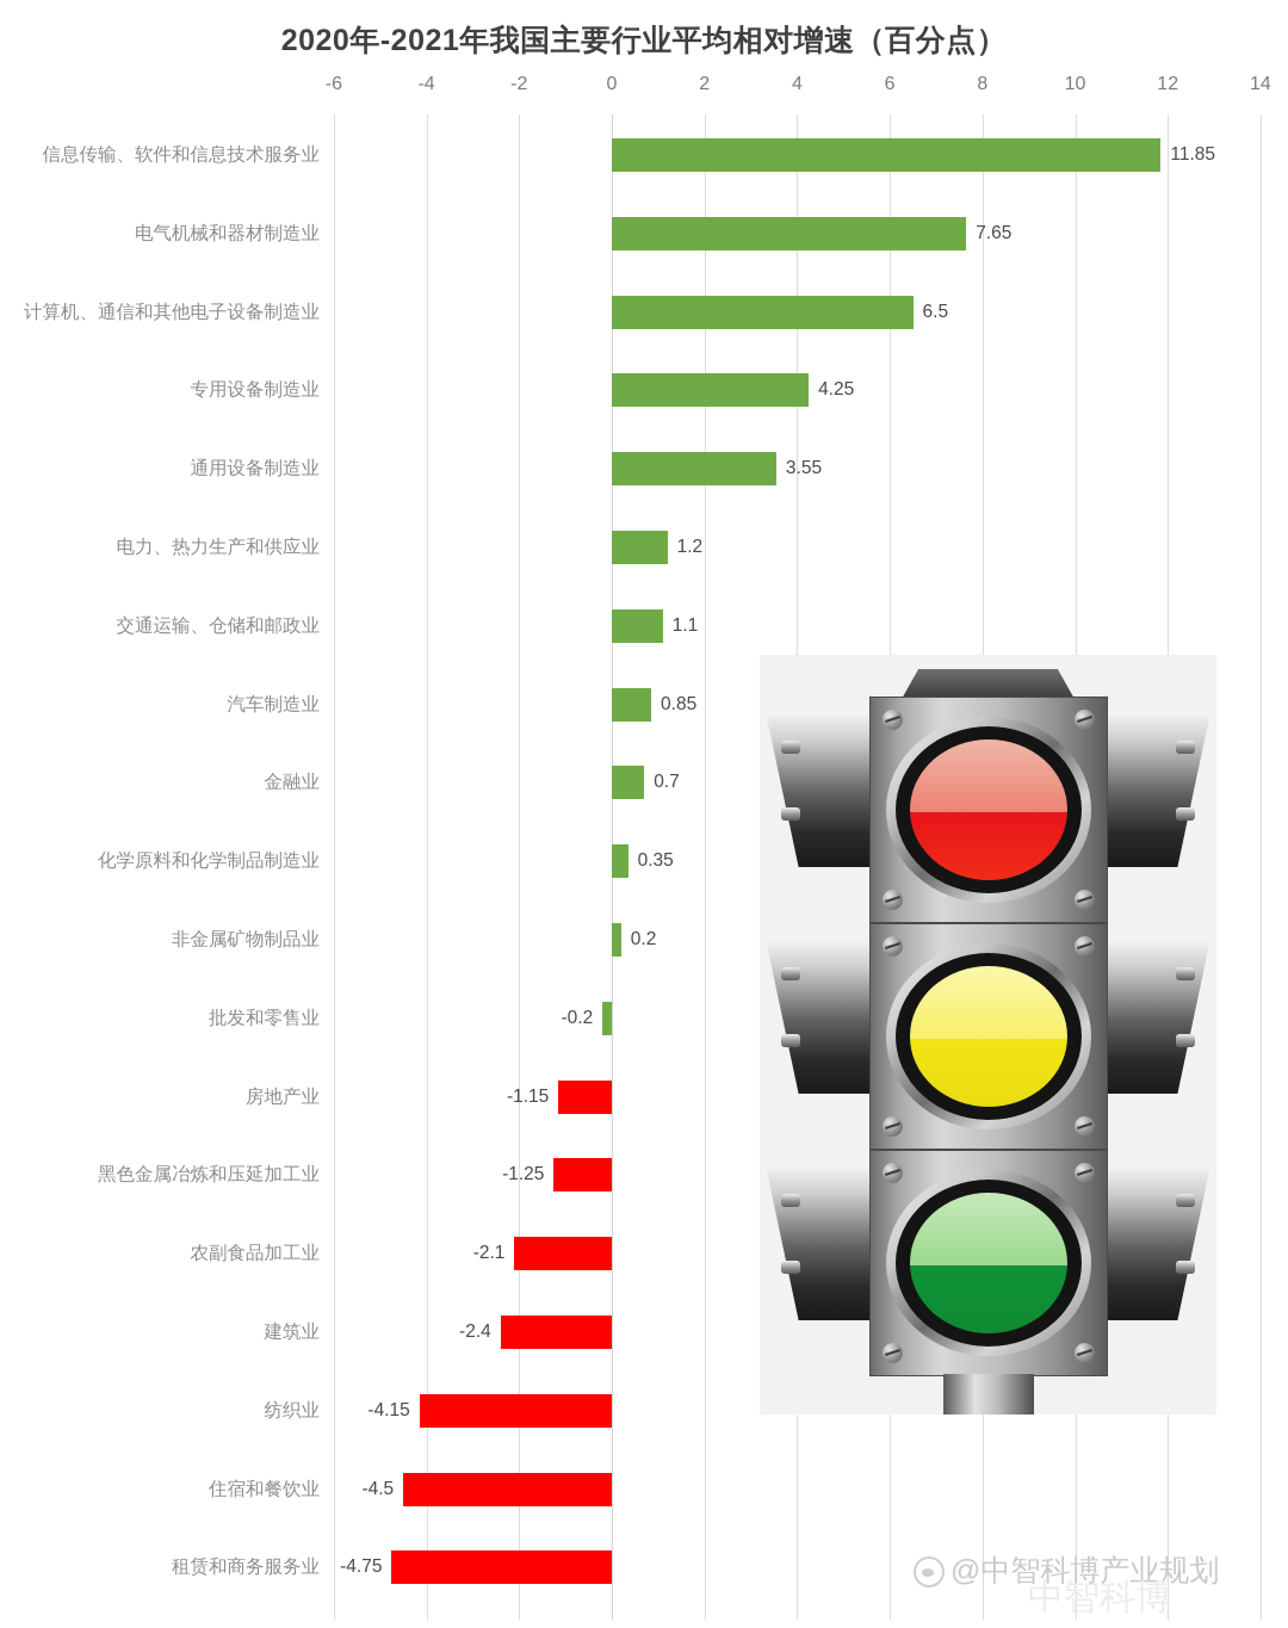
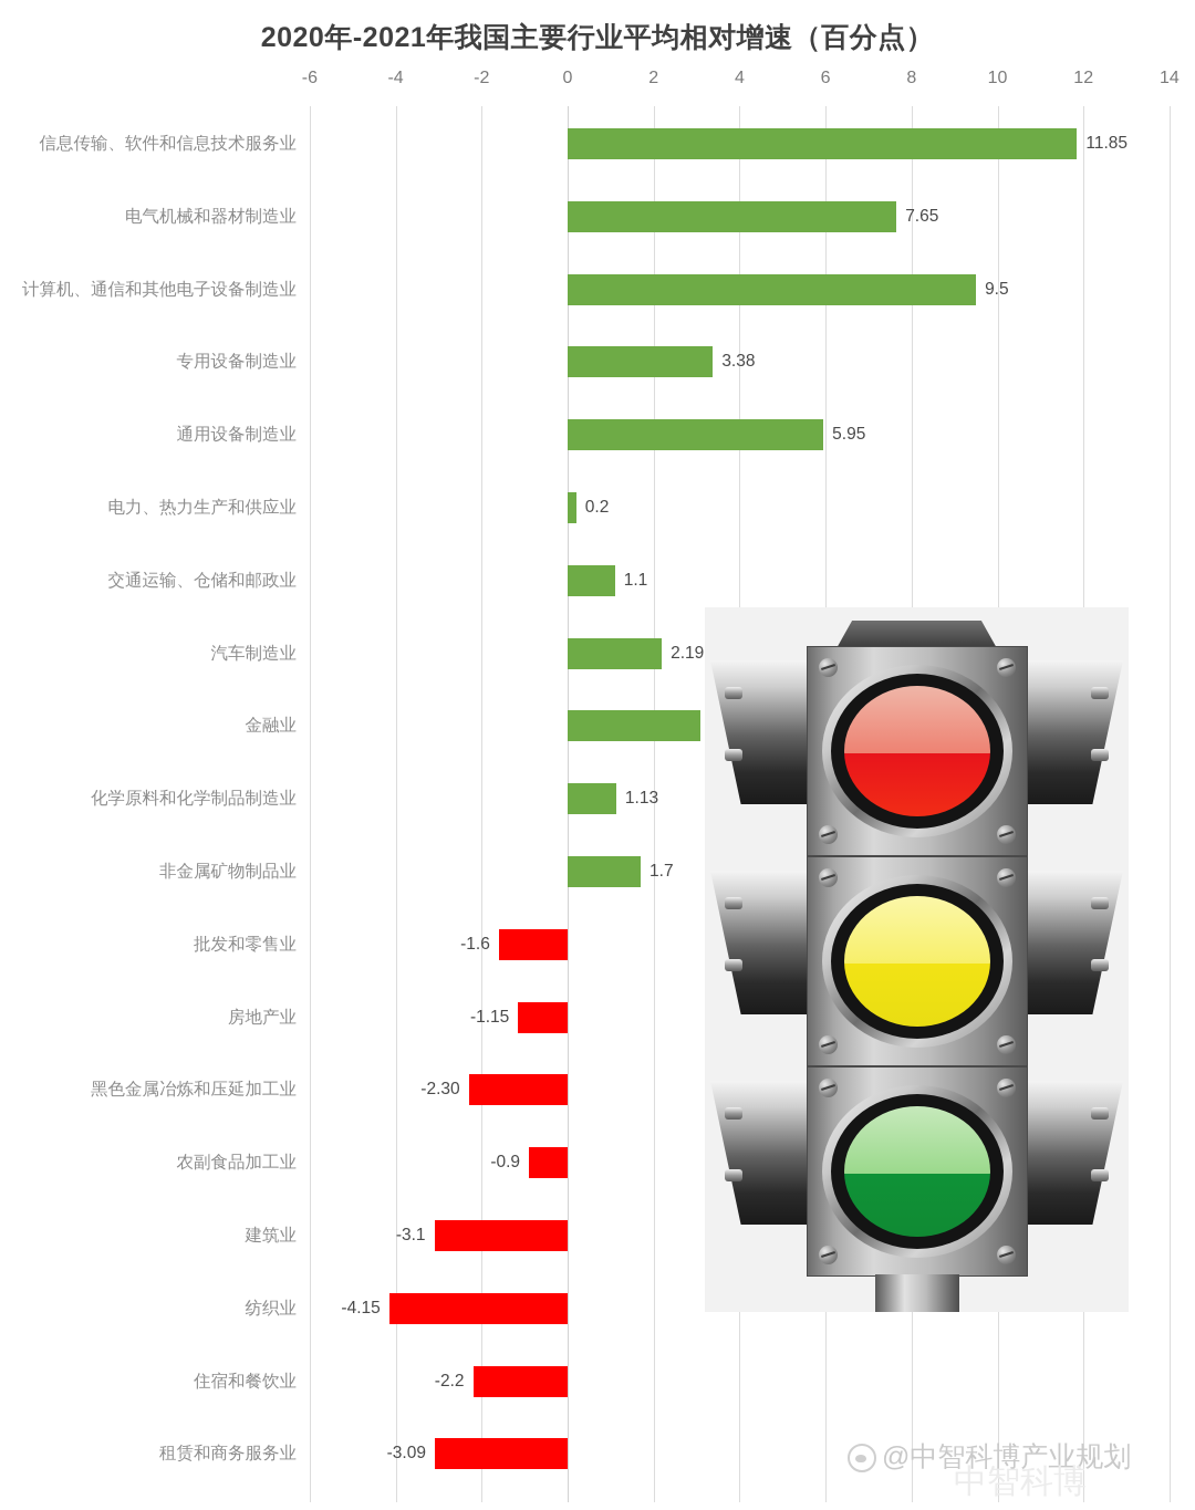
计算机、通信和其他电子设备制造业: 6.5 -> 9.5
专用设备制造业: 4.25 -> 3.38
通用设备制造业: 3.55 -> 5.95
电力、热力生产和供应业: 1.2 -> 0.2
汽车制造业: 0.85 -> 2.19
金融业: 0.7 -> 3.1
化学原料和化学制品制造业: 0.35 -> 1.13
非金属矿物制品业: 0.2 -> 1.7
批发和零售业: -0.2 -> -1.6
黑色金属冶炼和压延加工业: -1.25 -> -2.30
农副食品加工业: -2.1 -> -0.9
建筑业: -2.4 -> -3.1
住宿和餐饮业: -4.5 -> -2.2
租赁和商务服务业: -4.75 -> -3.09
